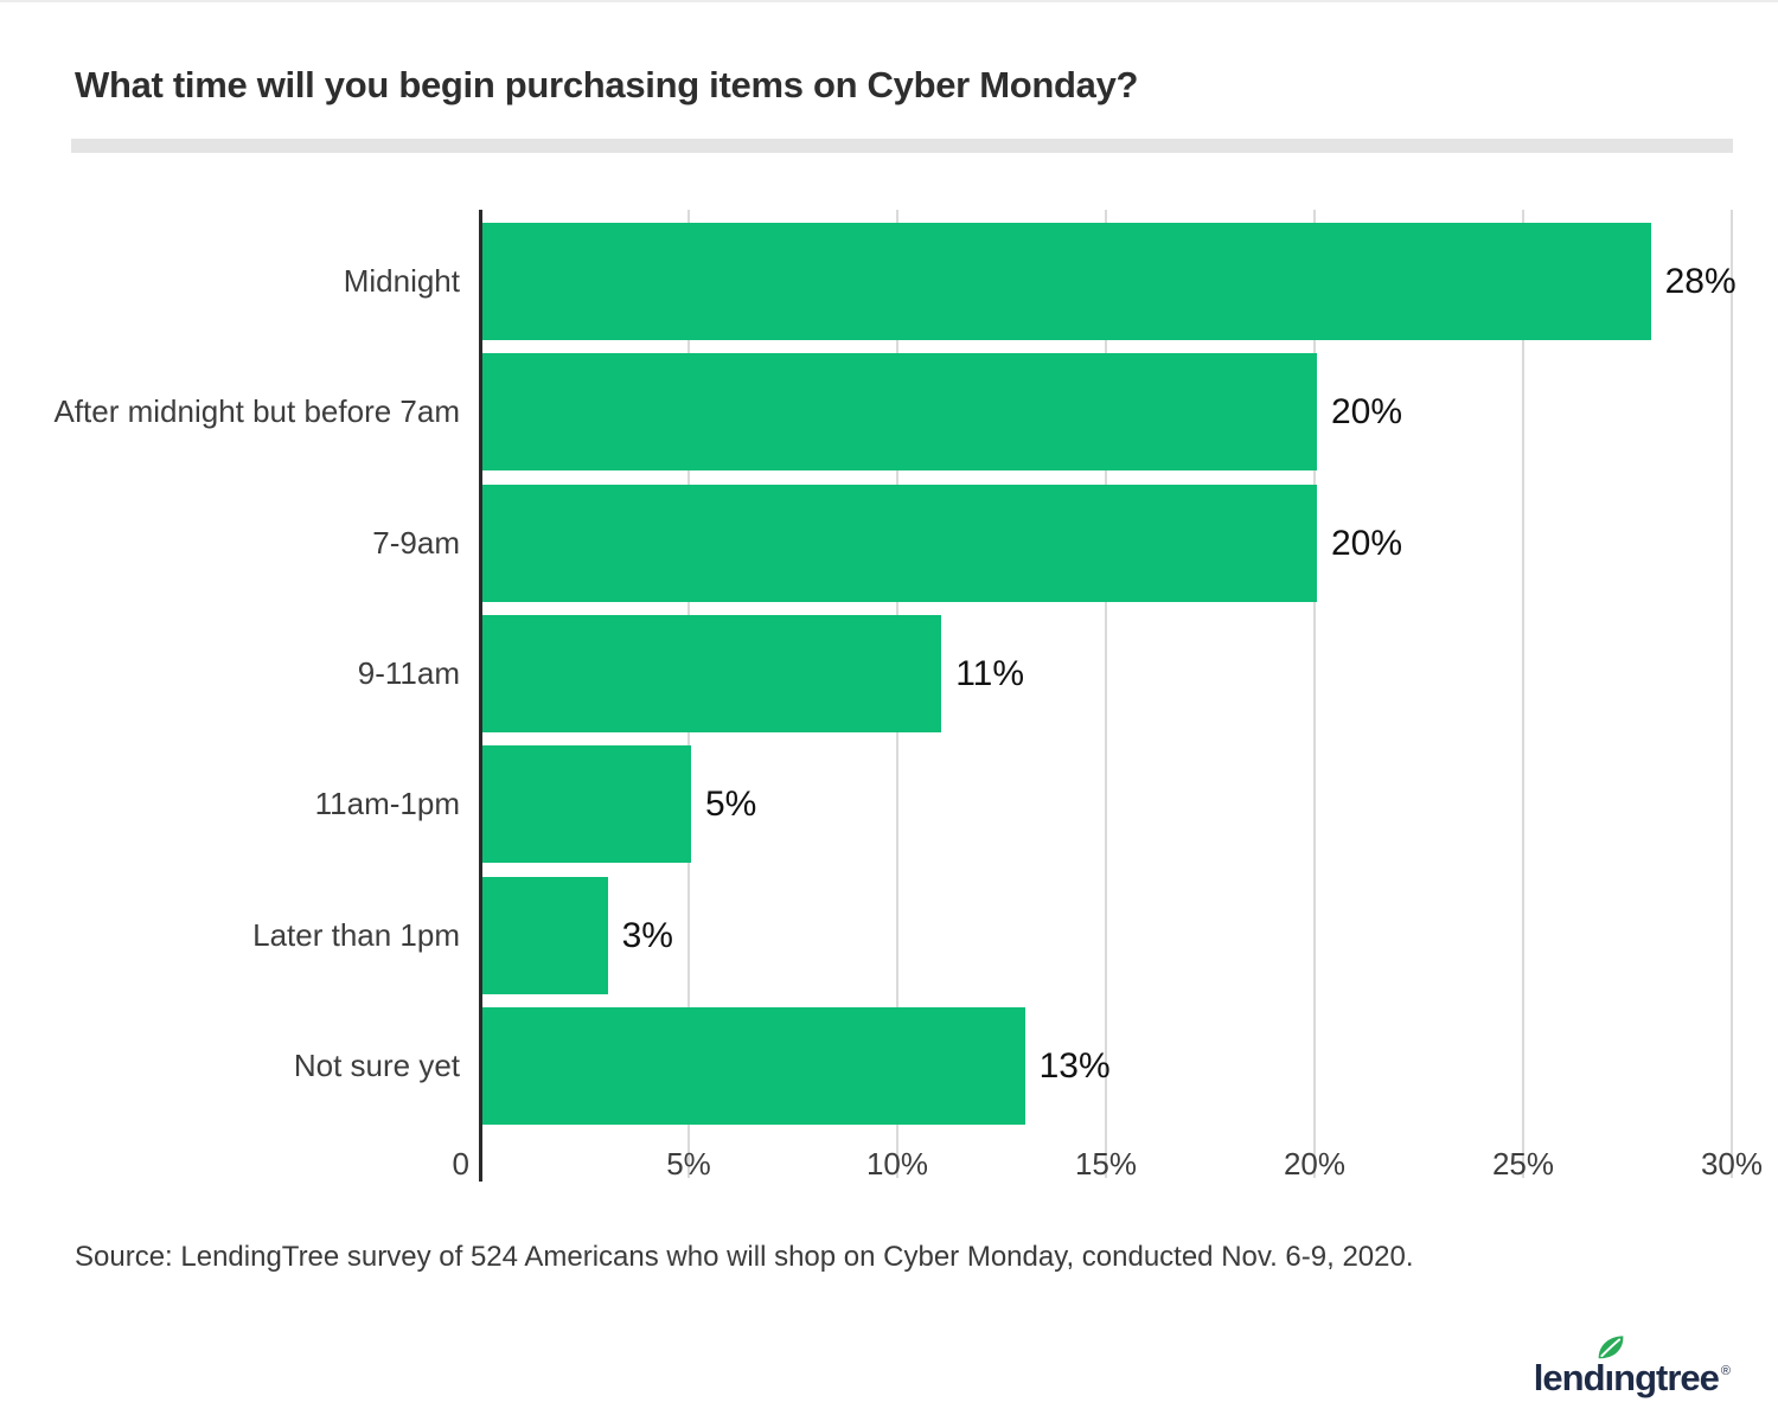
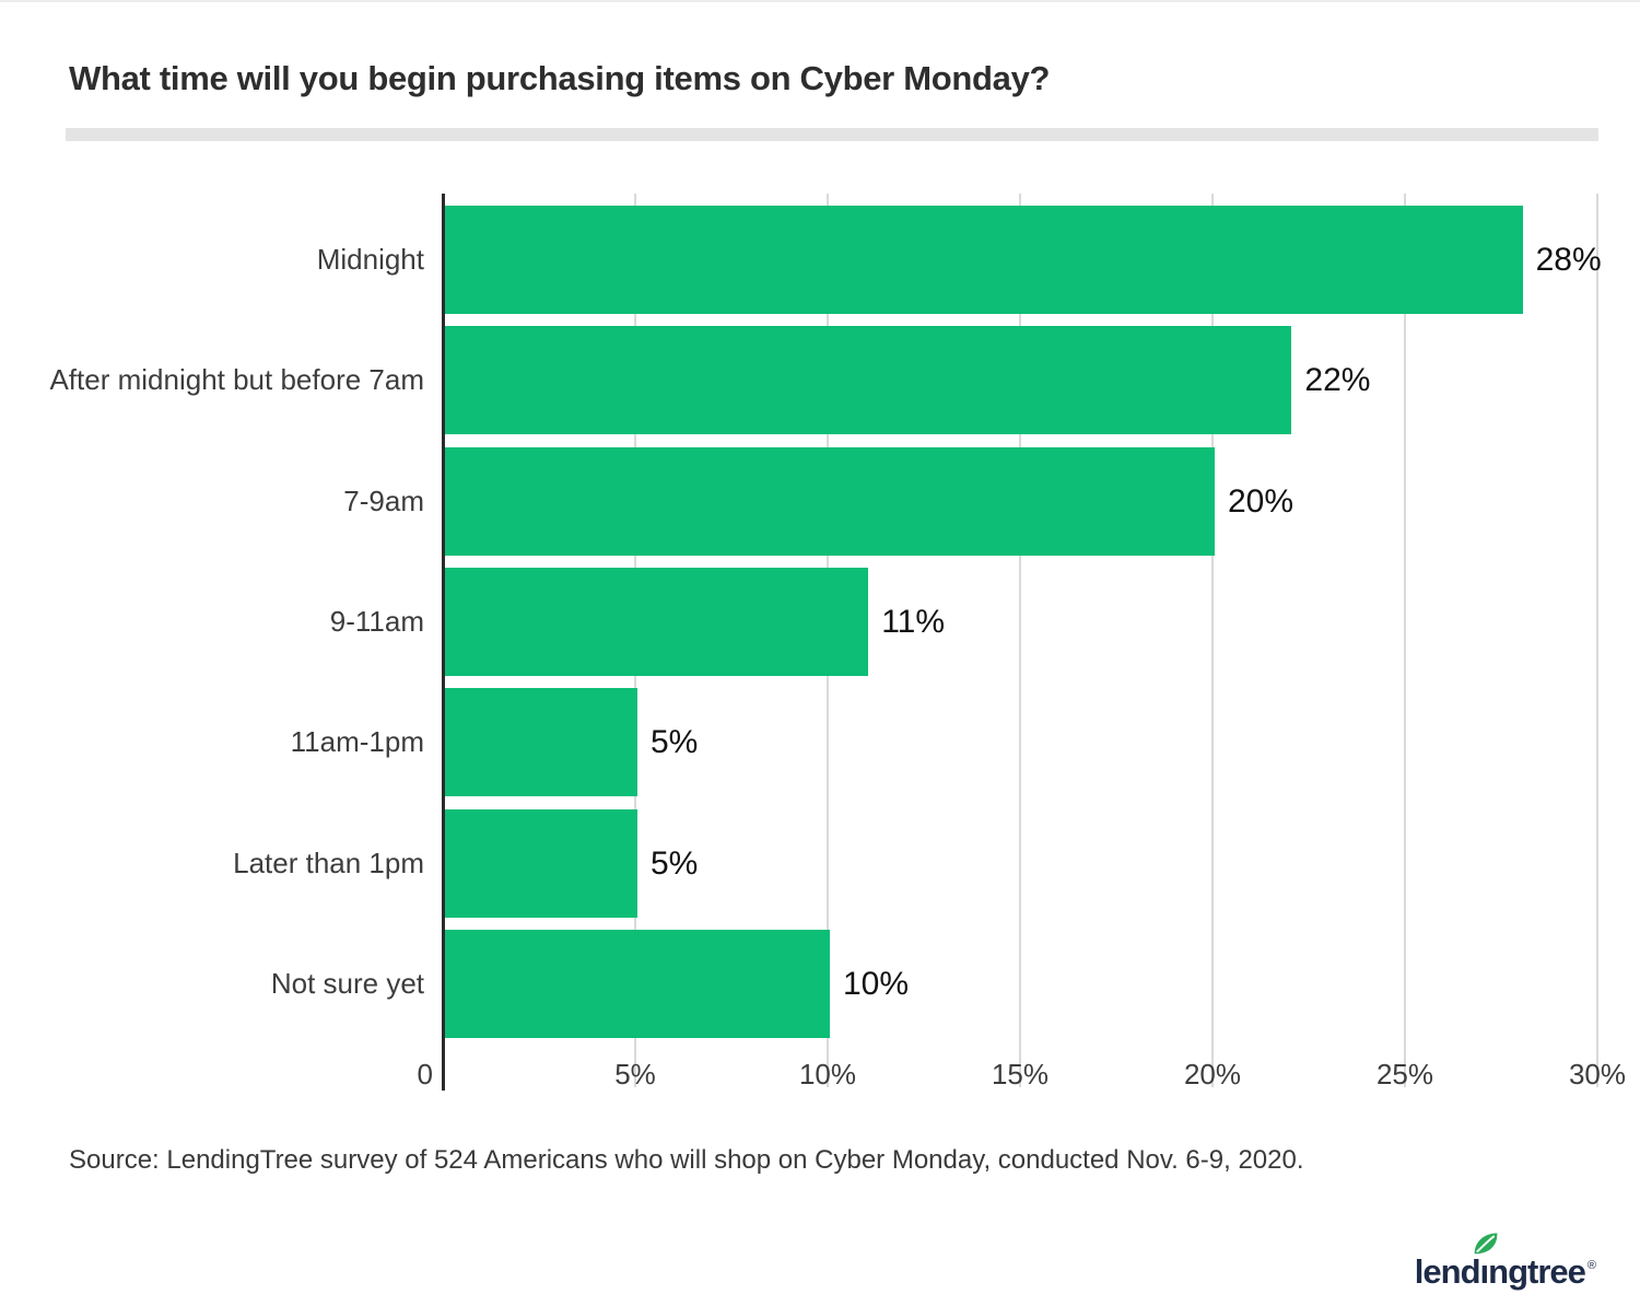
After midnight but before 7am: 20% -> 22%
Later than 1pm: 3% -> 5%
Not sure yet: 13% -> 10%
